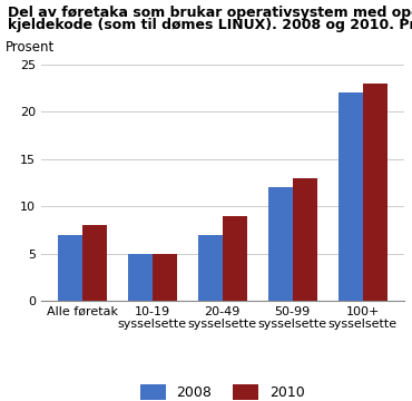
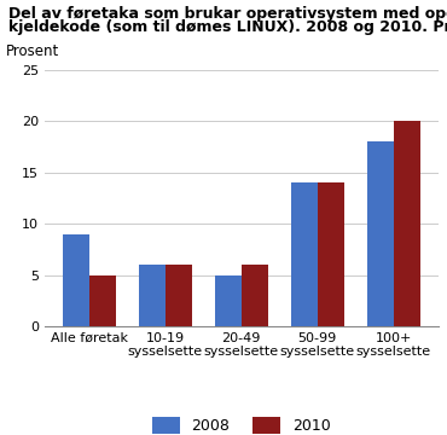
2008/Alle føretak: 7 -> 9
2010/Alle føretak: 8 -> 5
2008/10-19 sysselsette: 5 -> 6
2010/10-19 sysselsette: 5 -> 6
2008/20-49 sysselsette: 7 -> 5
2010/20-49 sysselsette: 9 -> 6
2008/50-99 sysselsette: 12 -> 14
2010/50-99 sysselsette: 13 -> 14
2008/100+ sysselsette: 22 -> 18
2010/100+ sysselsette: 23 -> 20
